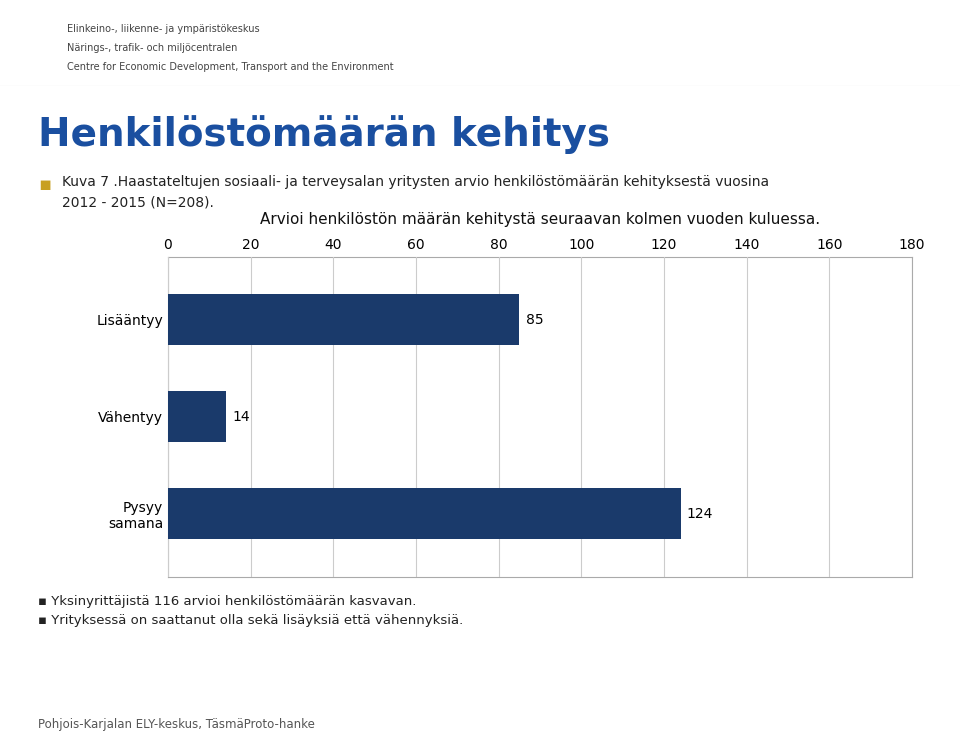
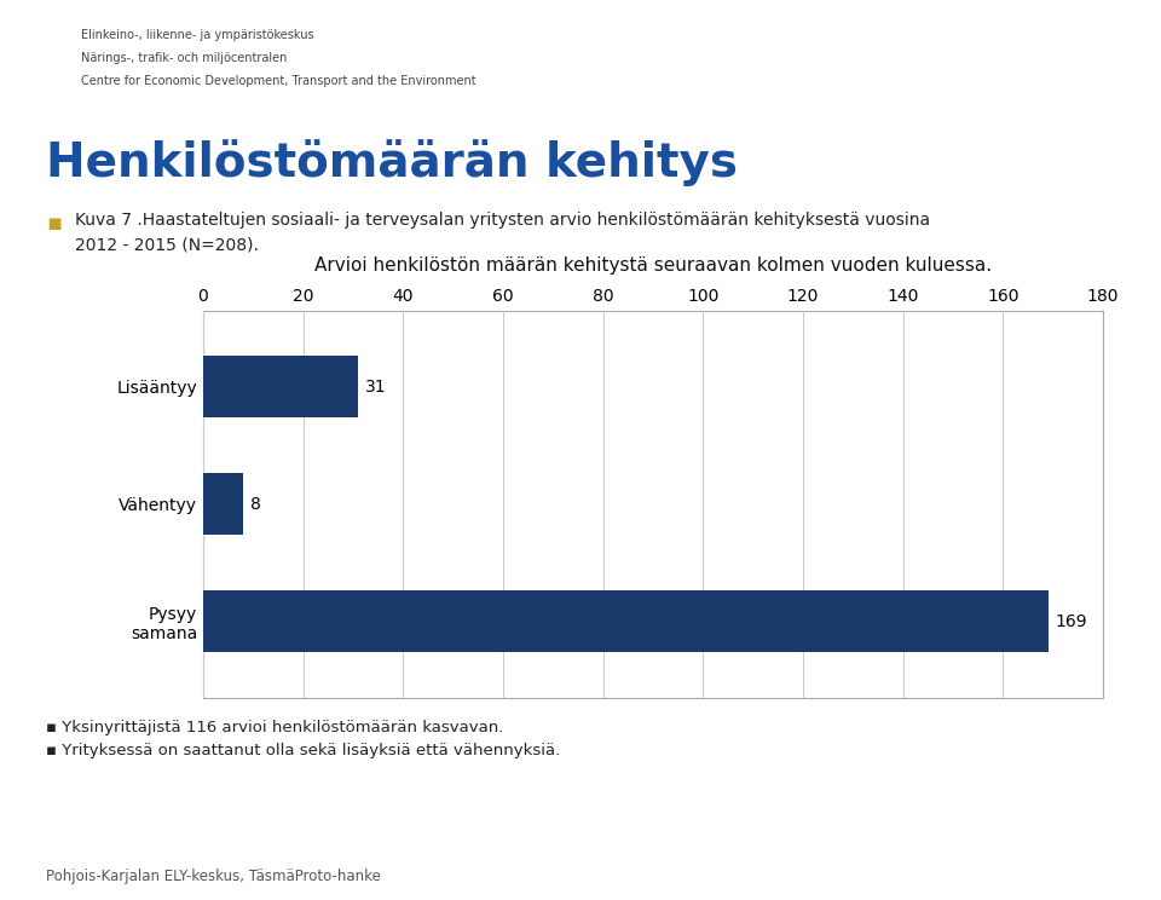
Lisääntyy: 85 -> 31
Vähentyy: 14 -> 8
Pysyy samana: 124 -> 169
